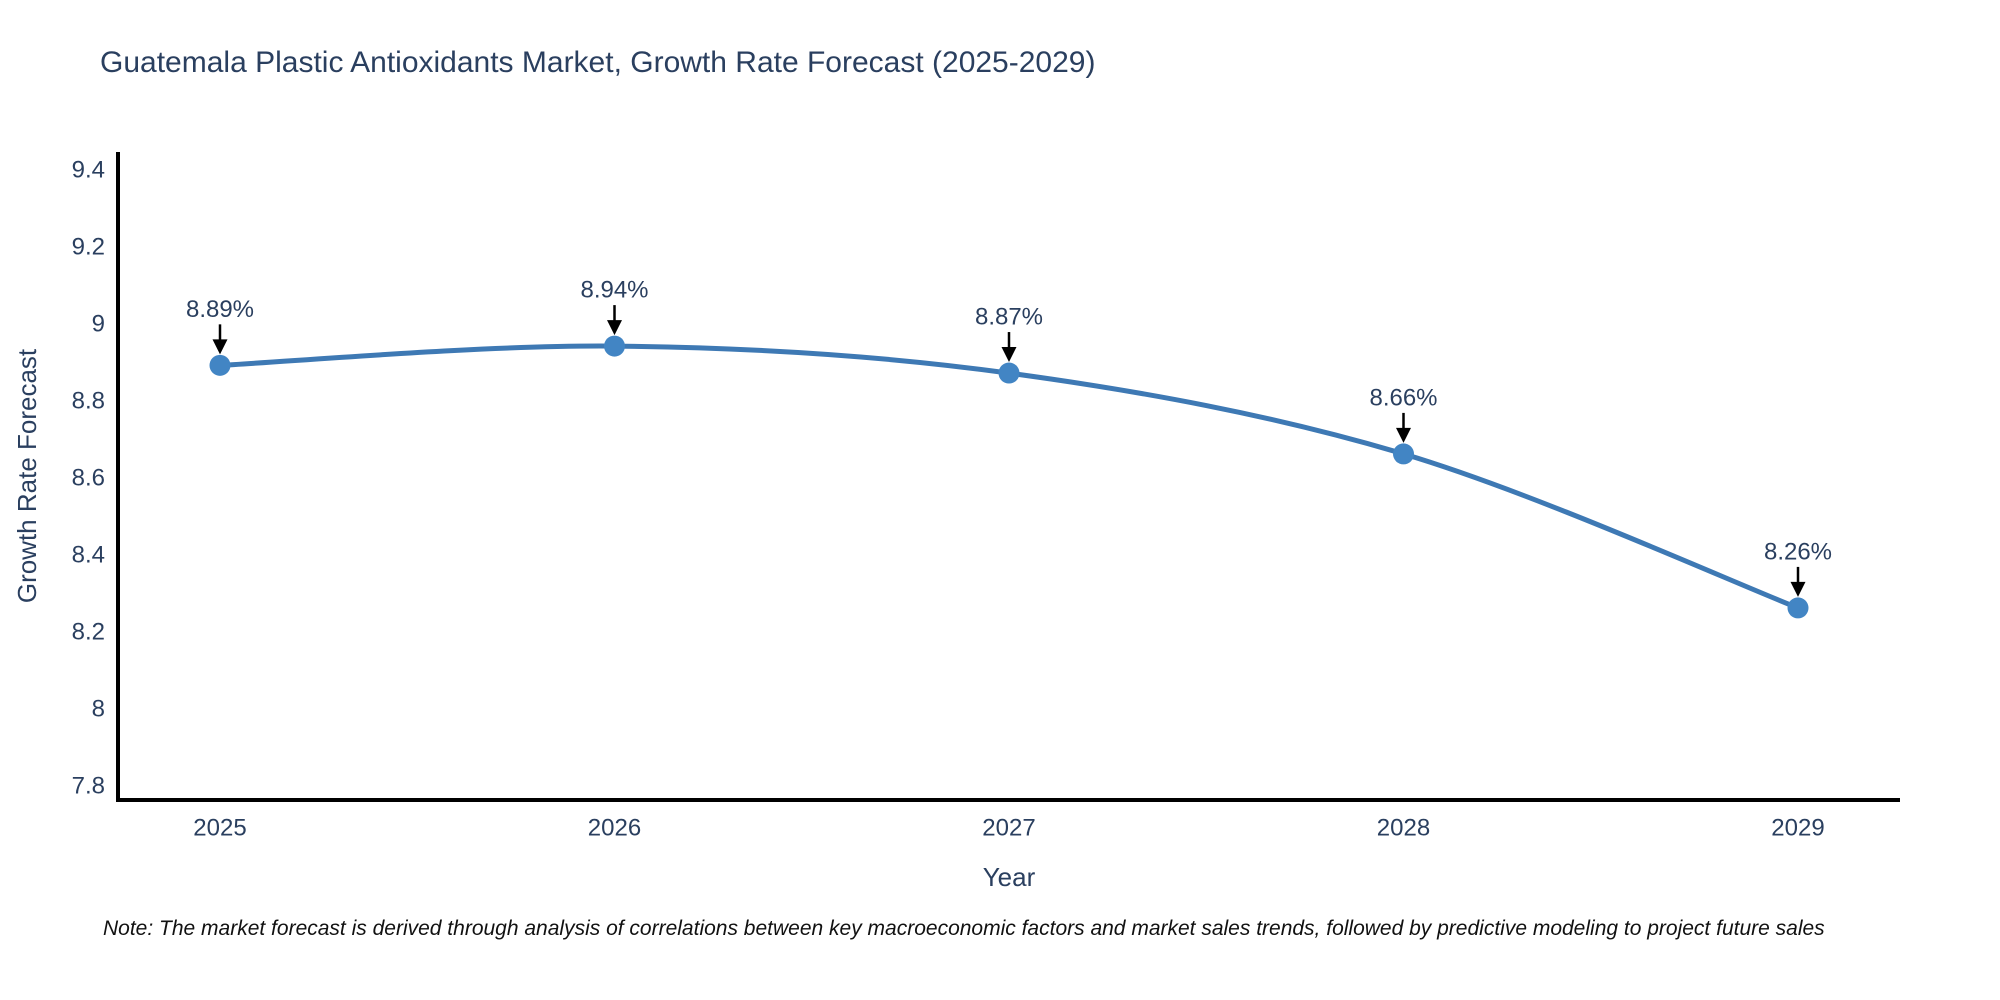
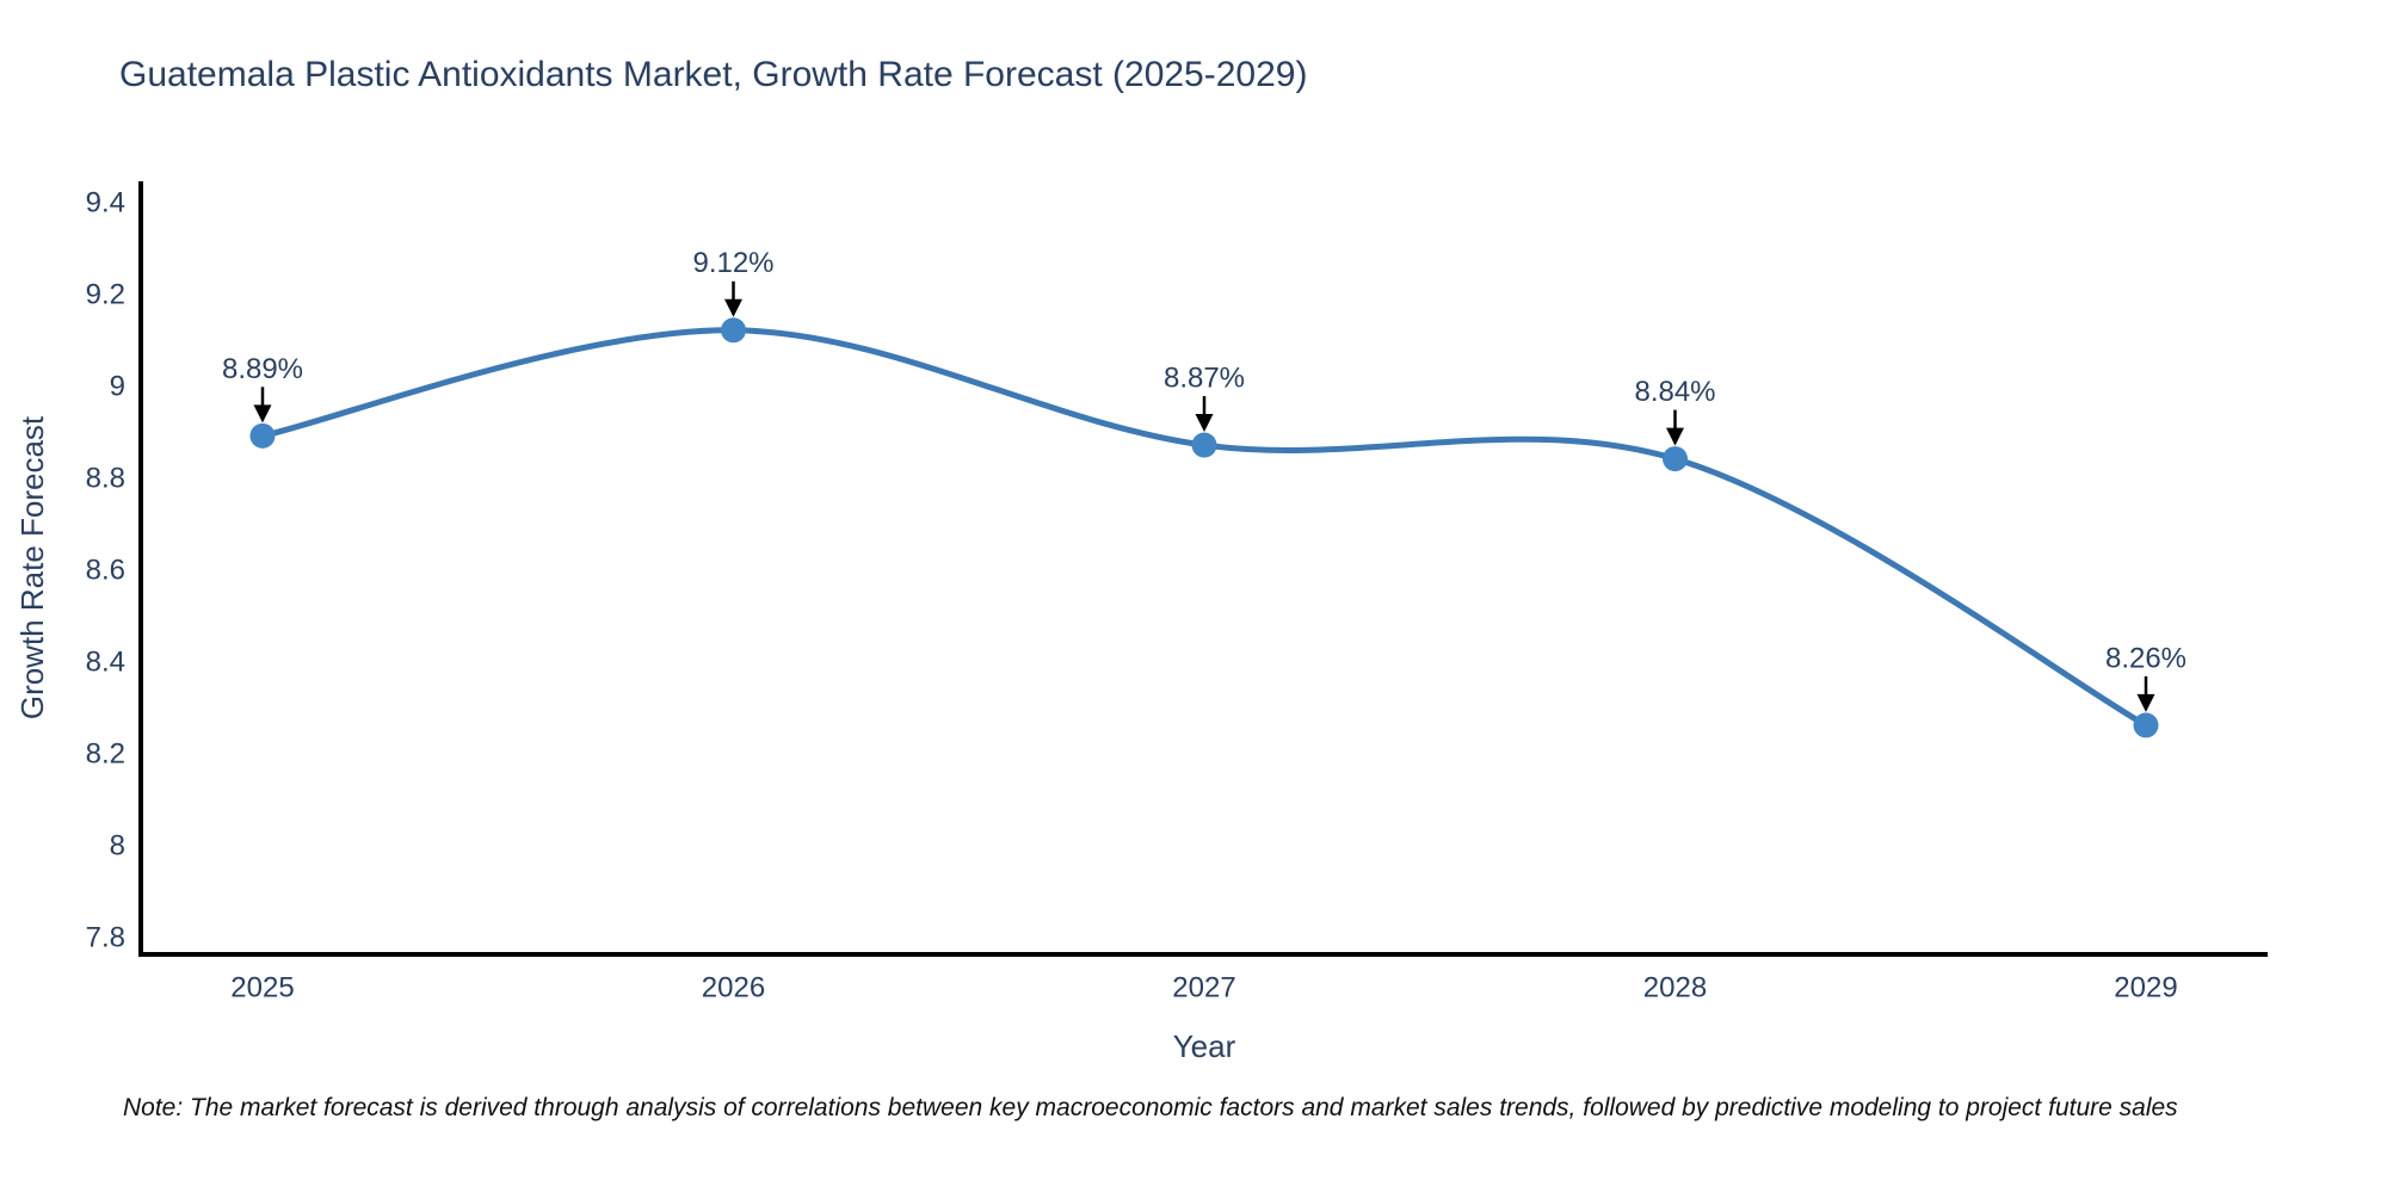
2026: 8.94% -> 9.12%
2028: 8.66% -> 8.84%
